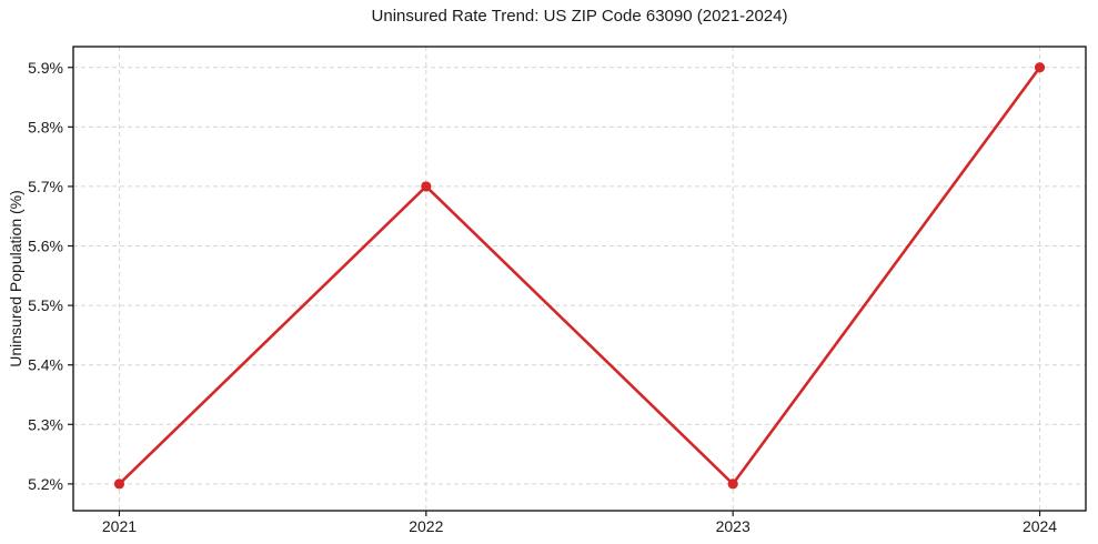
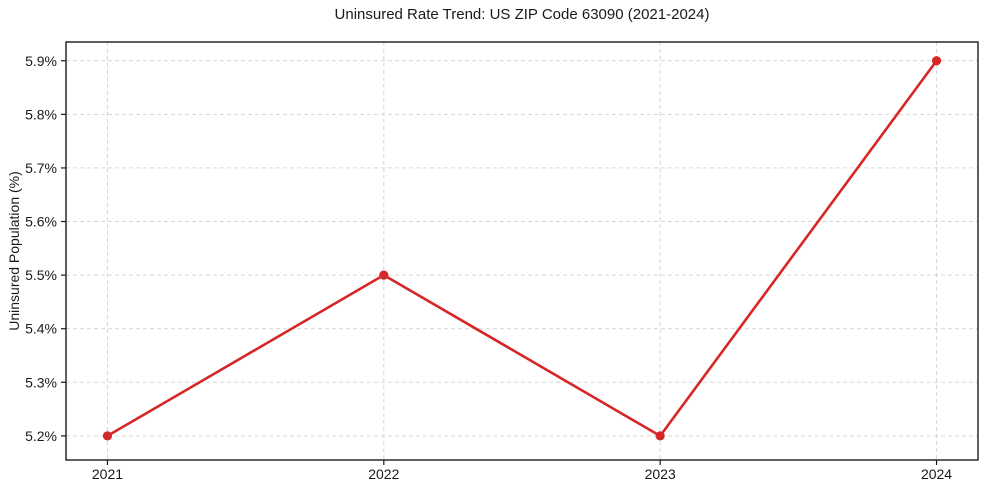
2022: 5.7% -> 5.5%
